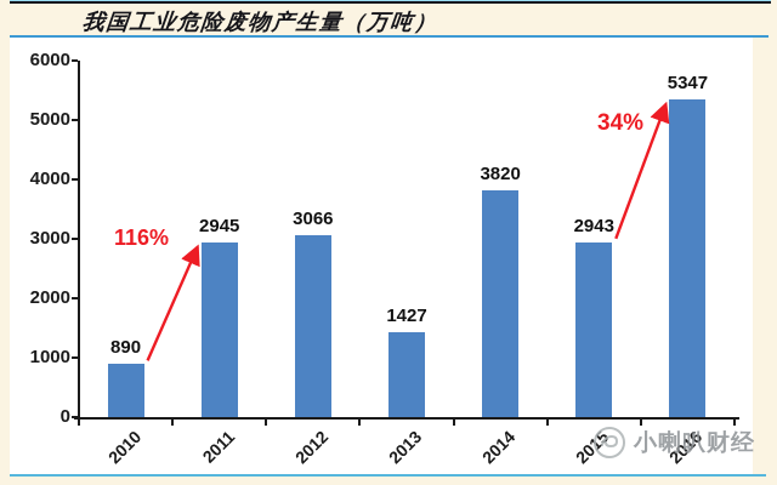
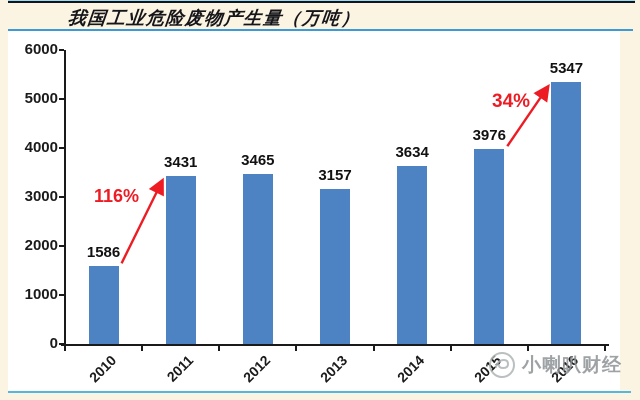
2010: 890 -> 1586
2011: 2945 -> 3431
2012: 3066 -> 3465
2013: 1427 -> 3157
2014: 3820 -> 3634
2015: 2943 -> 3976
